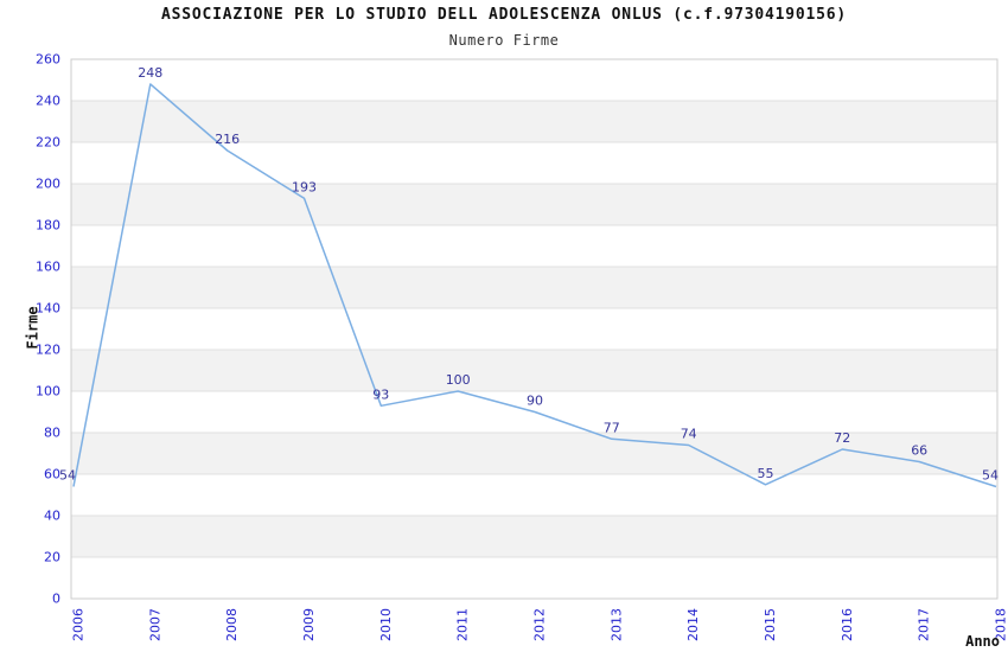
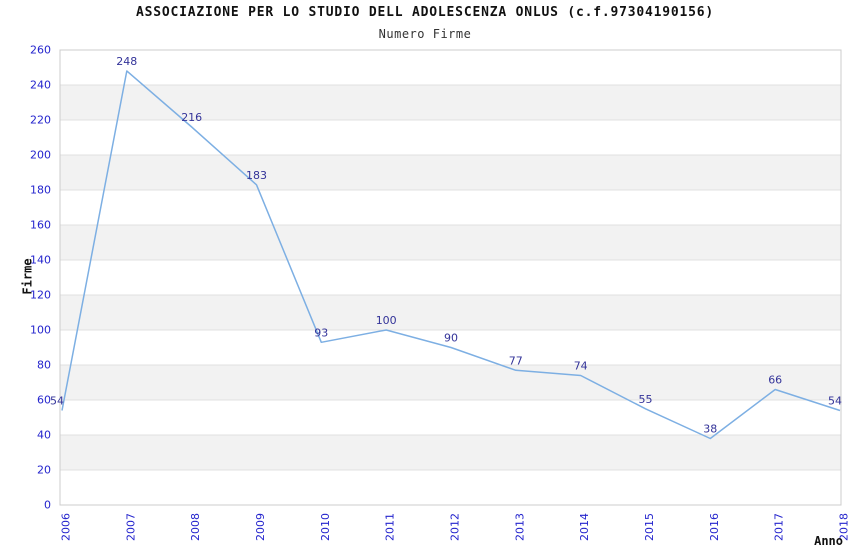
2009: 193 -> 183
2016: 72 -> 38
